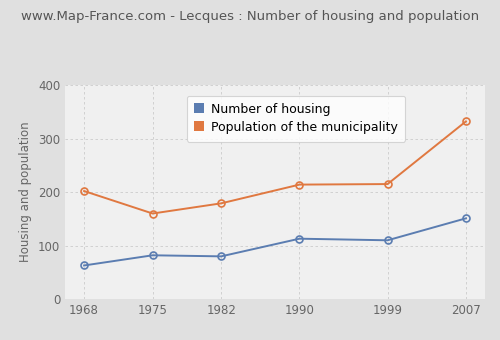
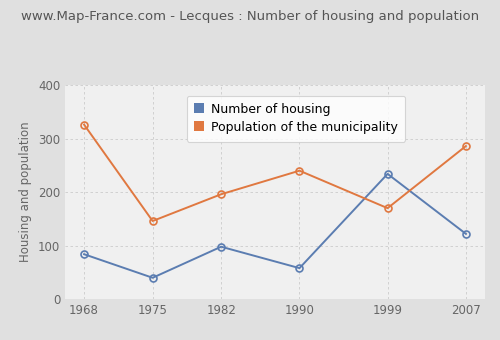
Number of housing/1968: 63 -> 84
Population of the municipality/1968: 202 -> 326
Number of housing/1975: 82 -> 40
Population of the municipality/1975: 160 -> 146
Number of housing/1982: 80 -> 98
Population of the municipality/1982: 179 -> 196
Number of housing/1990: 113 -> 58
Population of the municipality/1990: 214 -> 240
Number of housing/1999: 110 -> 234
Population of the municipality/1999: 215 -> 170
Number of housing/2007: 151 -> 122
Population of the municipality/2007: 332 -> 286
